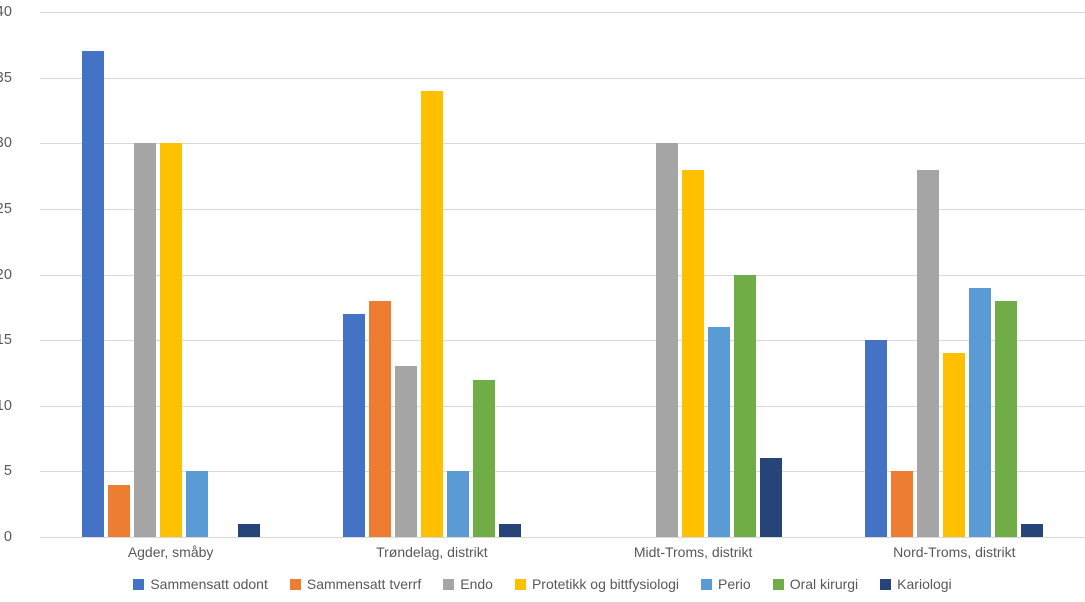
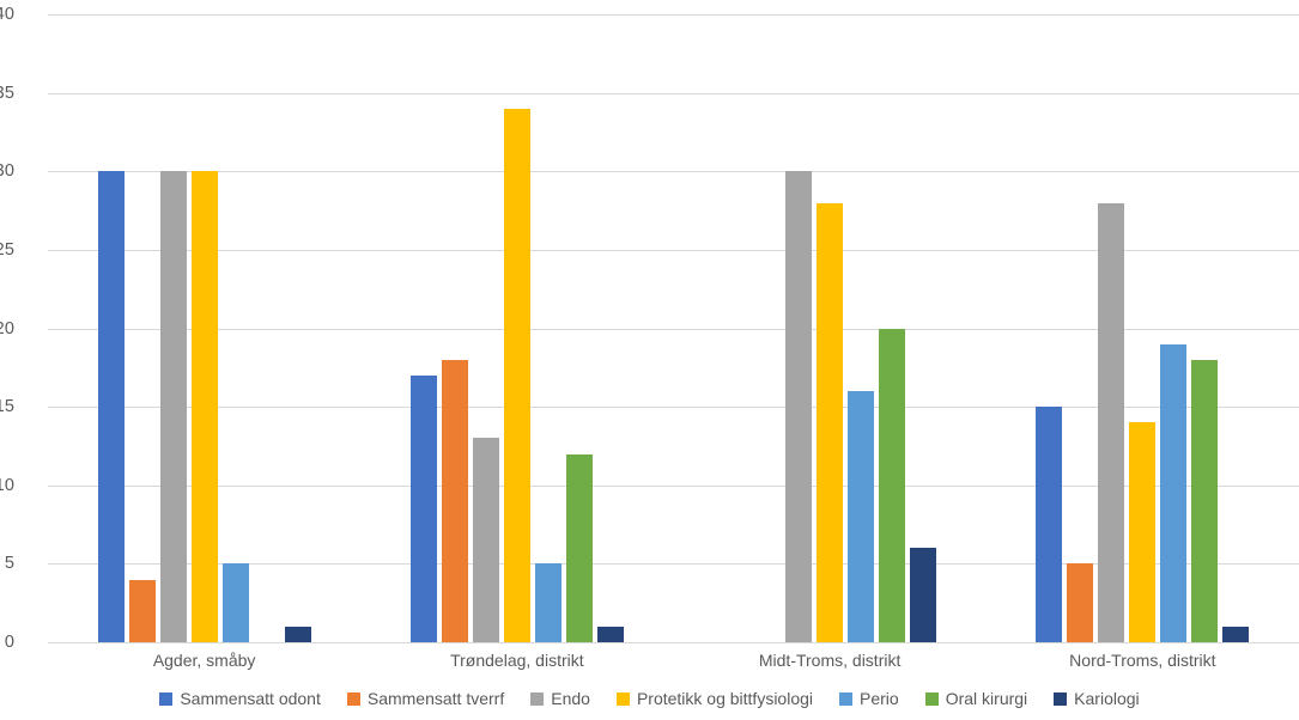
Sammensatt odont/Agder, småby: 37 -> 30
